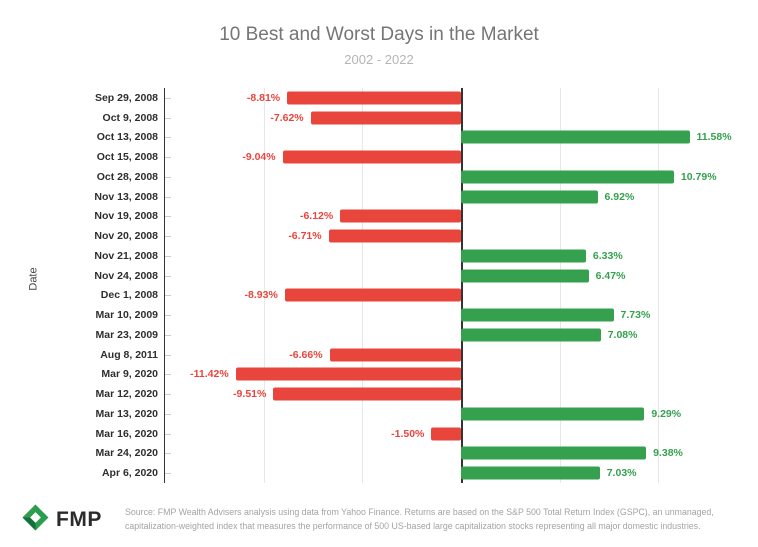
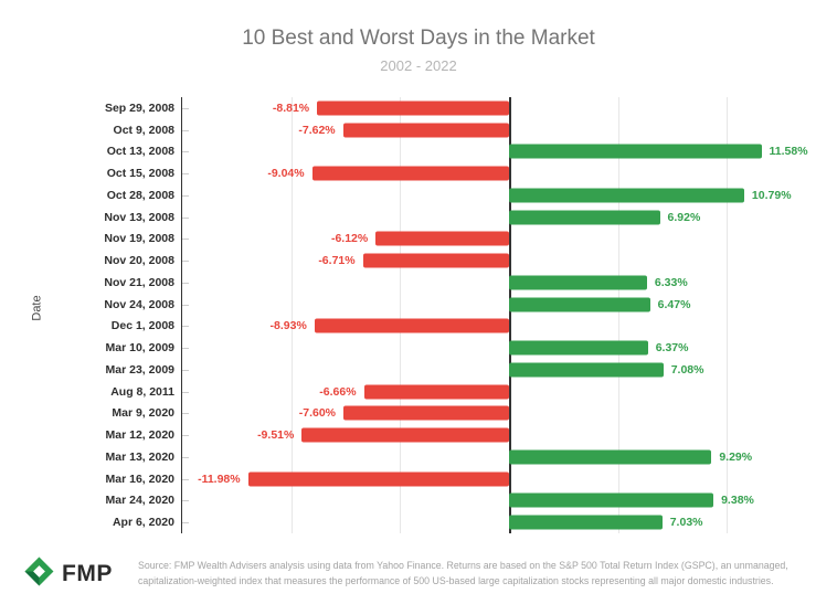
Mar 10, 2009: 7.73% -> 6.37%
Mar 9, 2020: -11.42% -> -7.60%
Mar 16, 2020: -1.50% -> -11.98%
